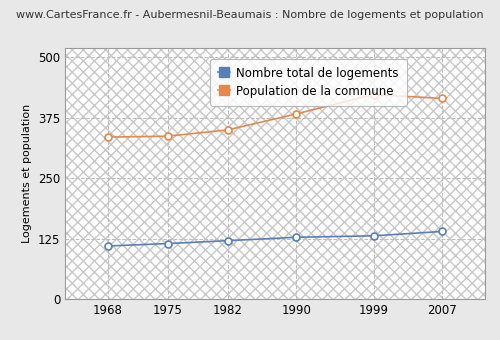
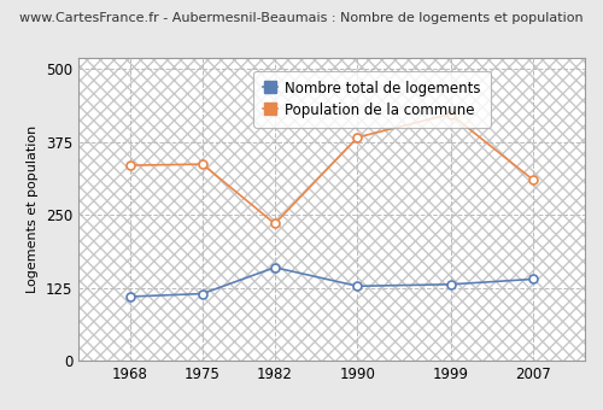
Nombre total de logements/1982: 121 -> 160
Population de la commune/1982: 350 -> 235
Population de la commune/2007: 415 -> 310
